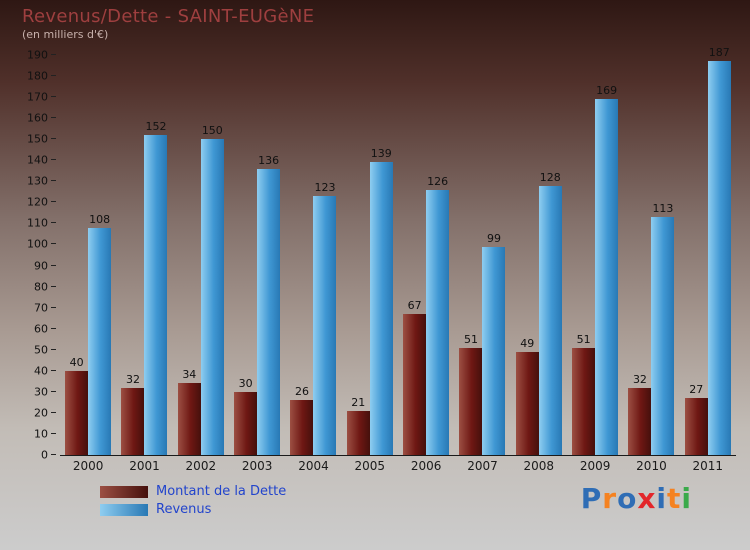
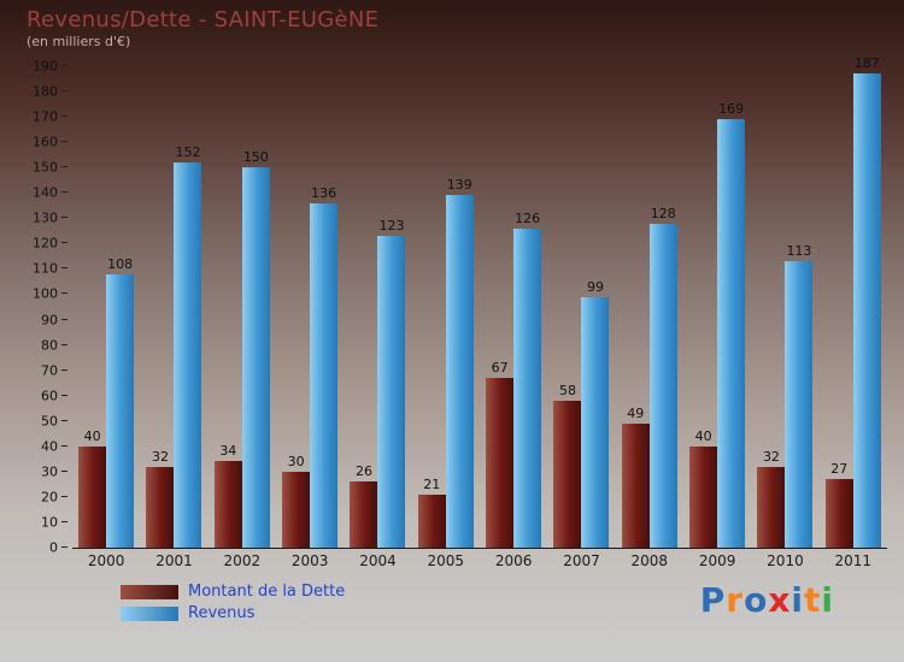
Montant de la Dette/2007: 51 -> 58
Montant de la Dette/2009: 51 -> 40
